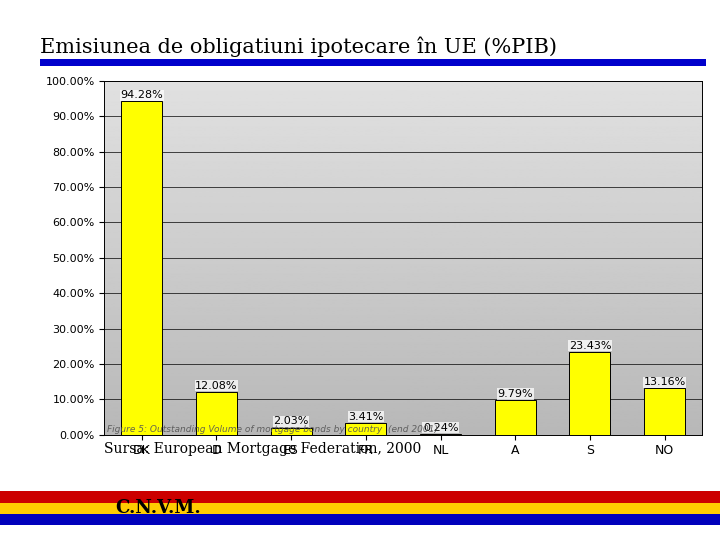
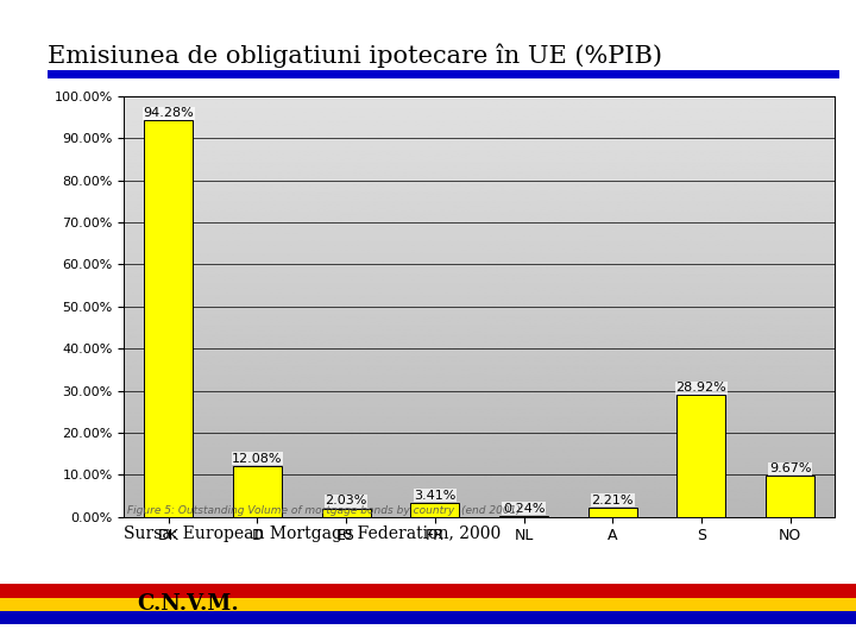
A: 9.79% -> 2.21%
S: 23.43% -> 28.92%
NO: 13.16% -> 9.67%
